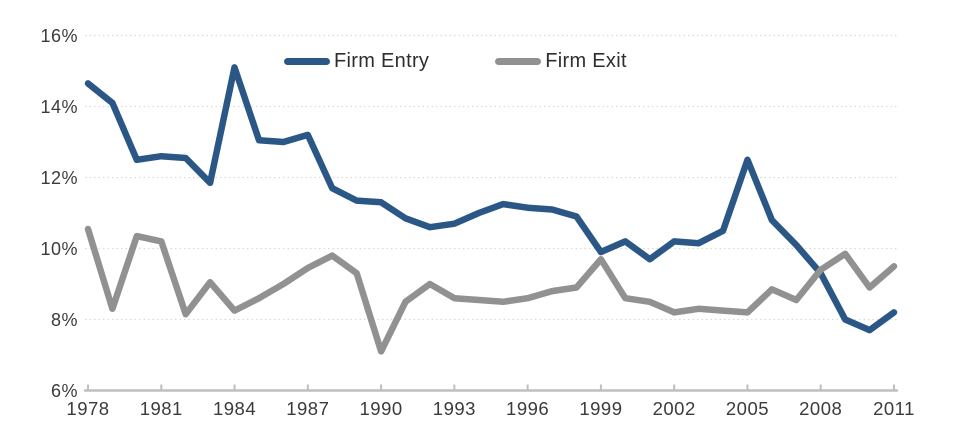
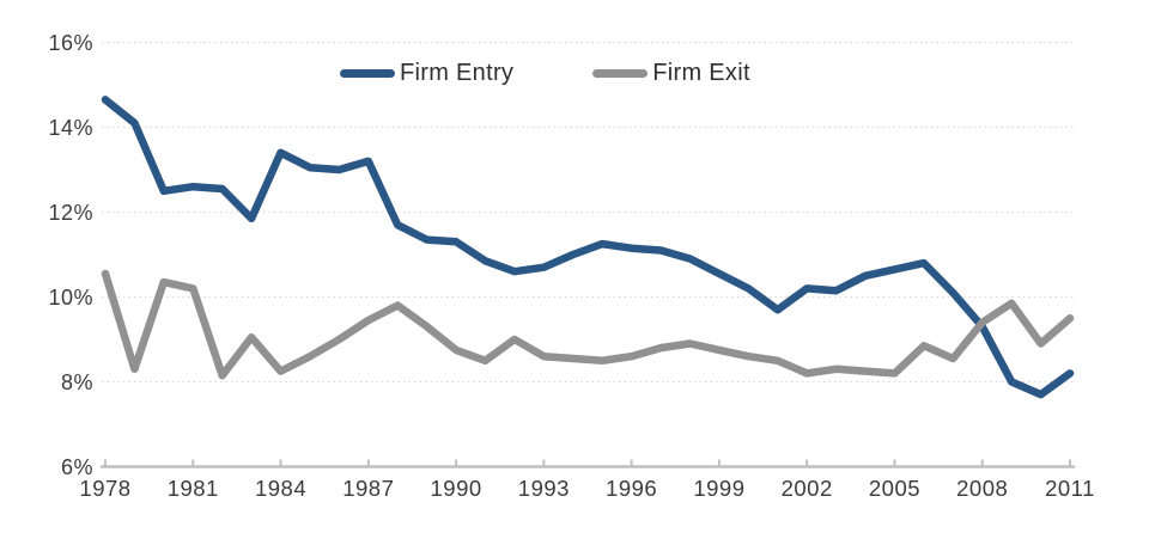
Firm Entry/1984: 15.1% -> 13.4%
Firm Exit/1990: 7.1% -> 8.8%
Firm Entry/1999: 9.9% -> 10.6%
Firm Exit/1999: 9.7% -> 8.8%
Firm Entry/2005: 12.5% -> 10.7%
